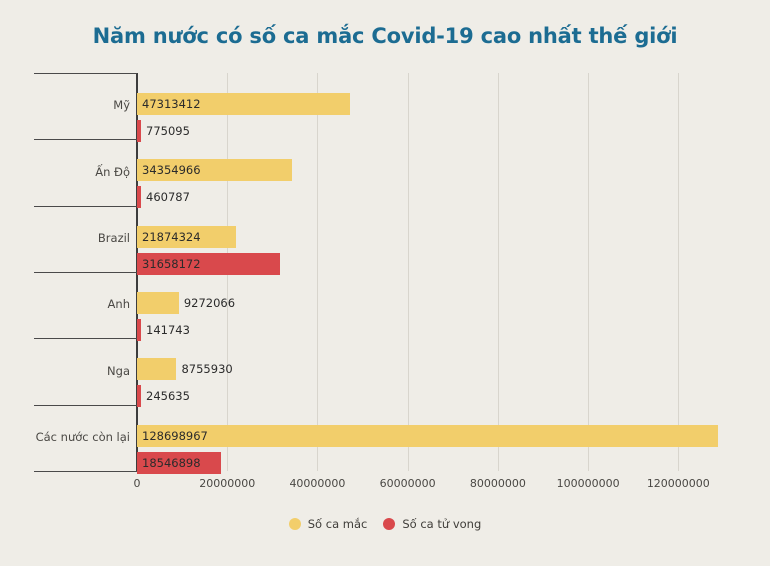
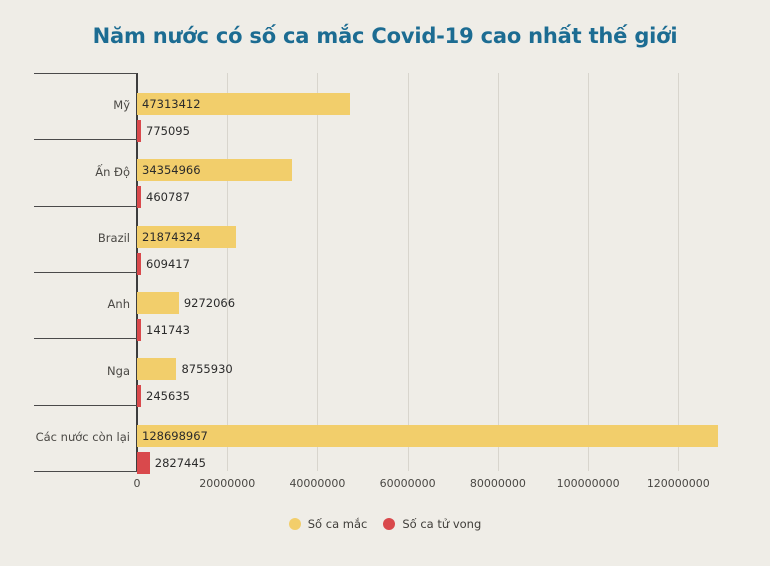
Số ca tử vong/Brazil: 31658172 -> 609417
Số ca tử vong/Các nước còn lại: 18546898 -> 2827445
